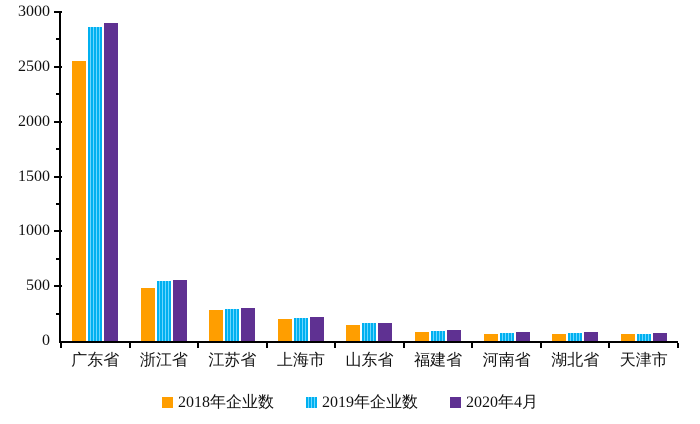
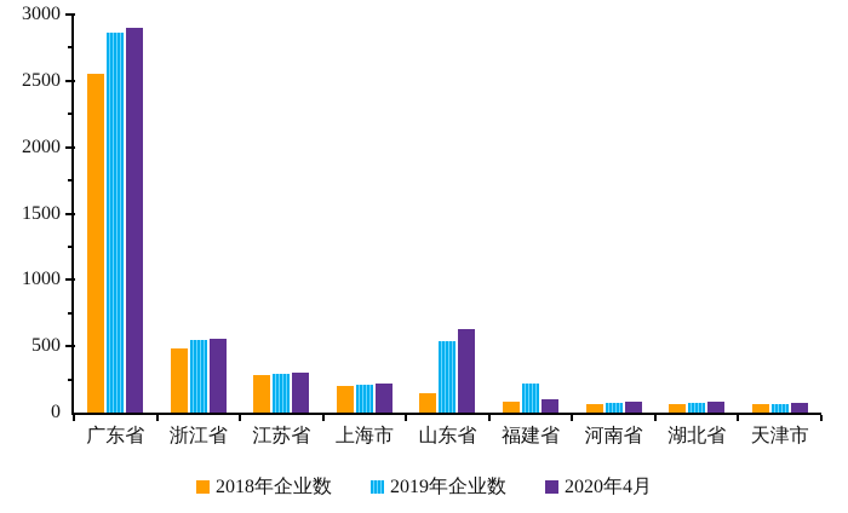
2019年企业数/山东省: 160 -> 540
2020年4月/山东省: 160 -> 630
2019年企业数/福建省: 100 -> 220
